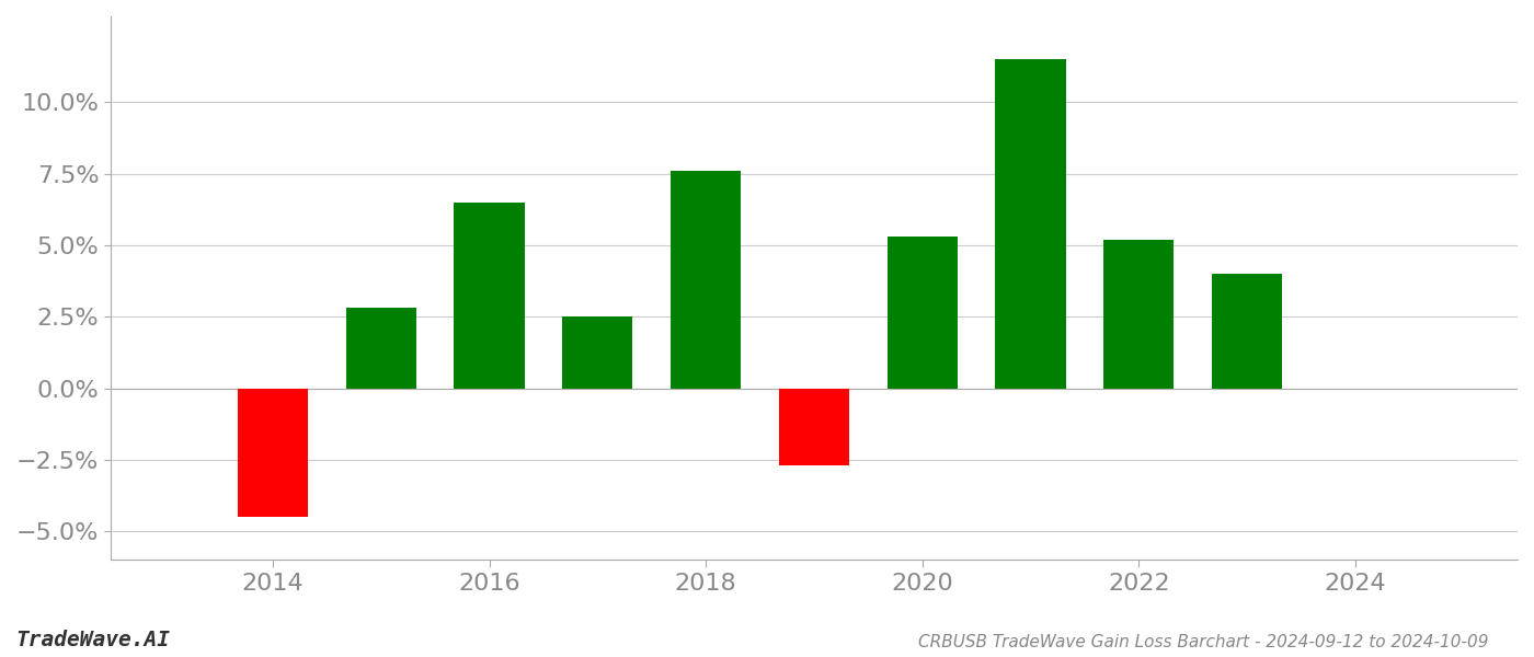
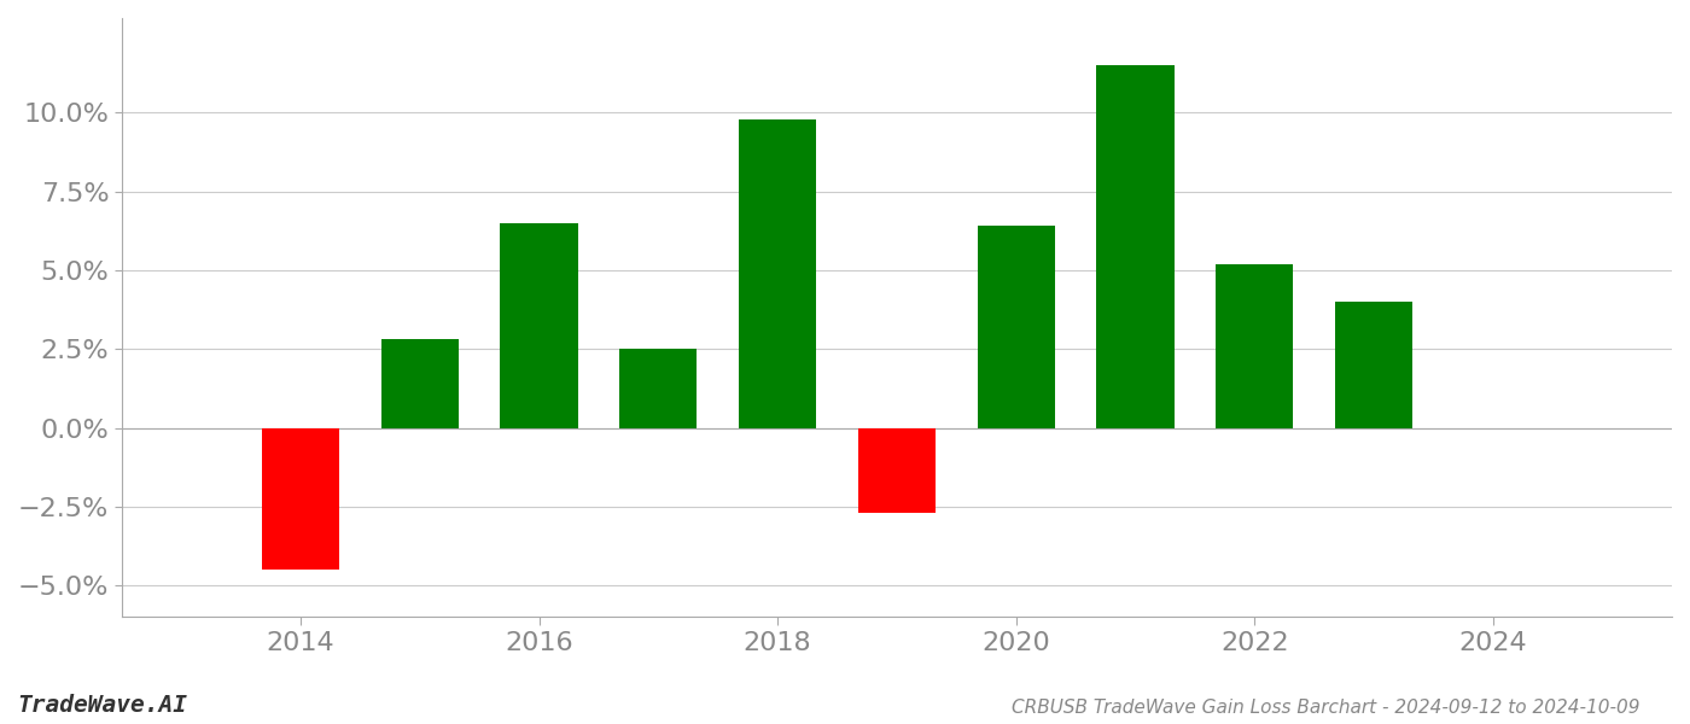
2018: 7.6% -> 9.8%
2020: 5.3% -> 6.4%
